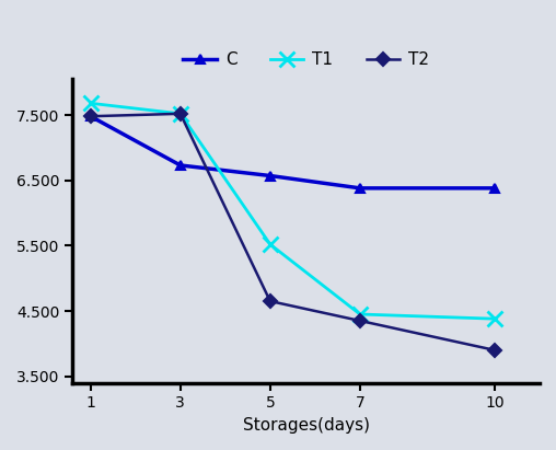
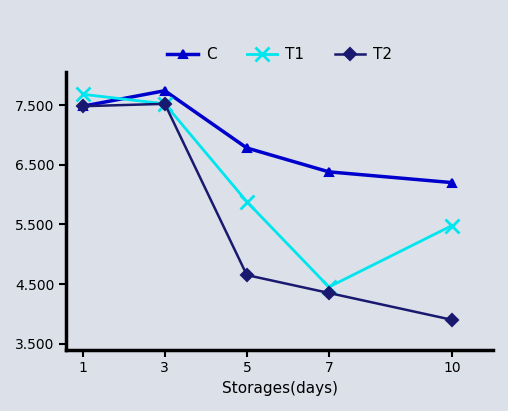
C/3: 6.73 -> 7.74
C/5: 6.57 -> 6.78
T1/5: 5.52 -> 5.88
C/10: 6.38 -> 6.20
T1/10: 4.38 -> 5.48
